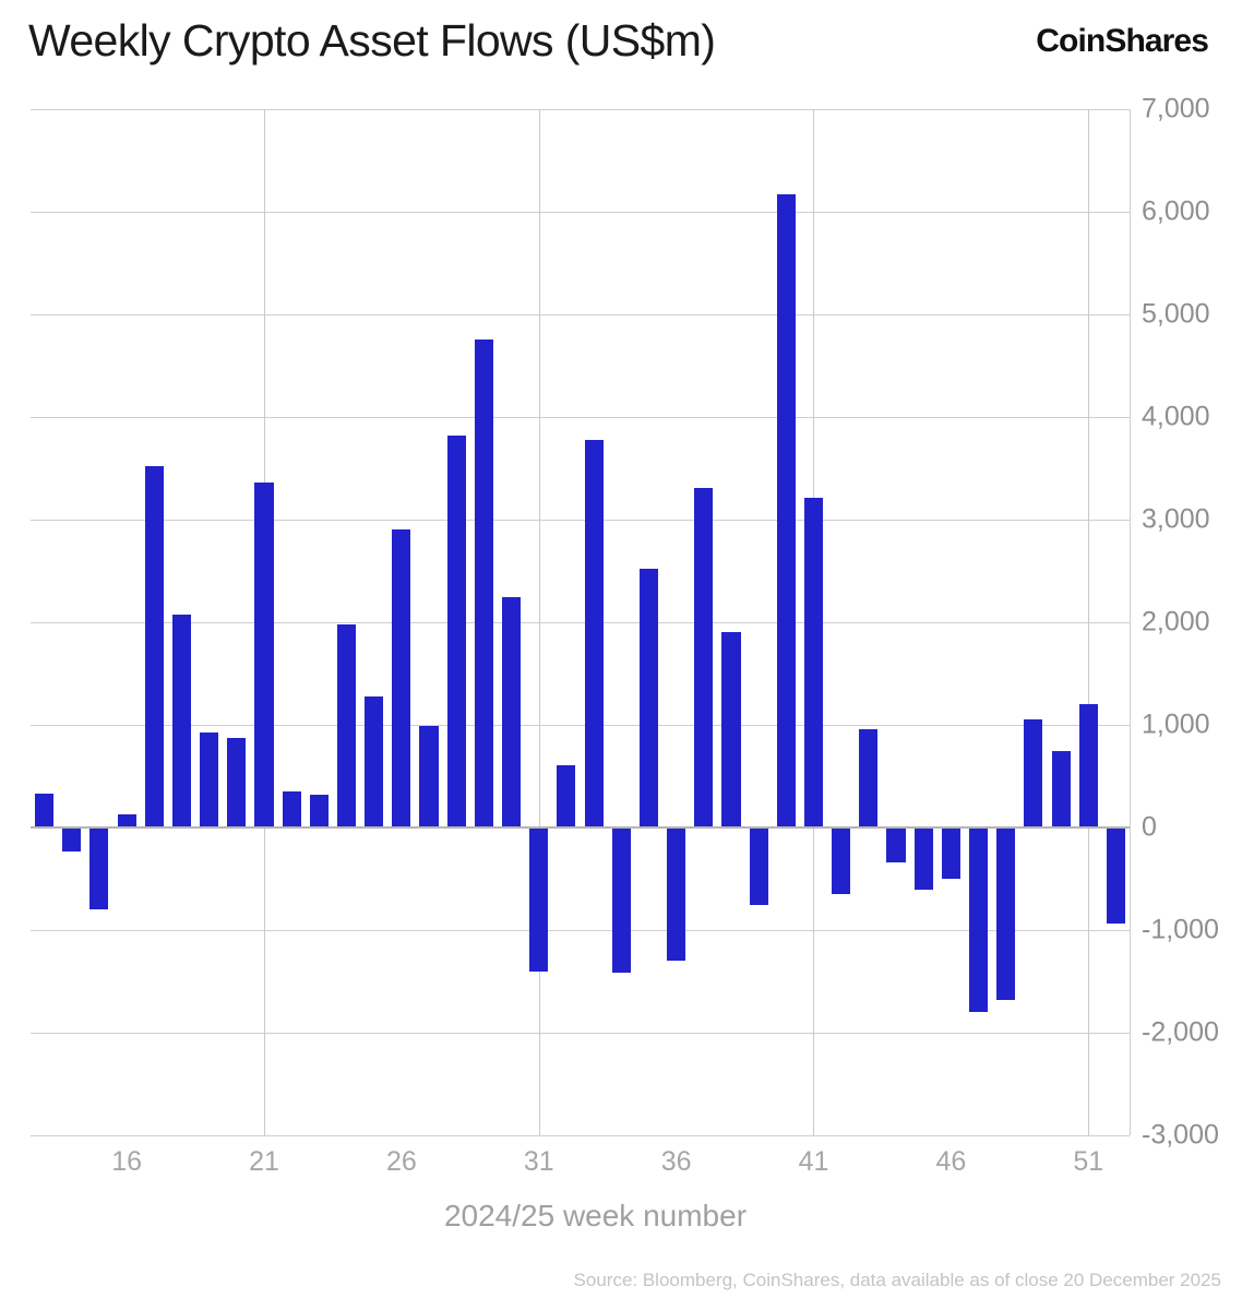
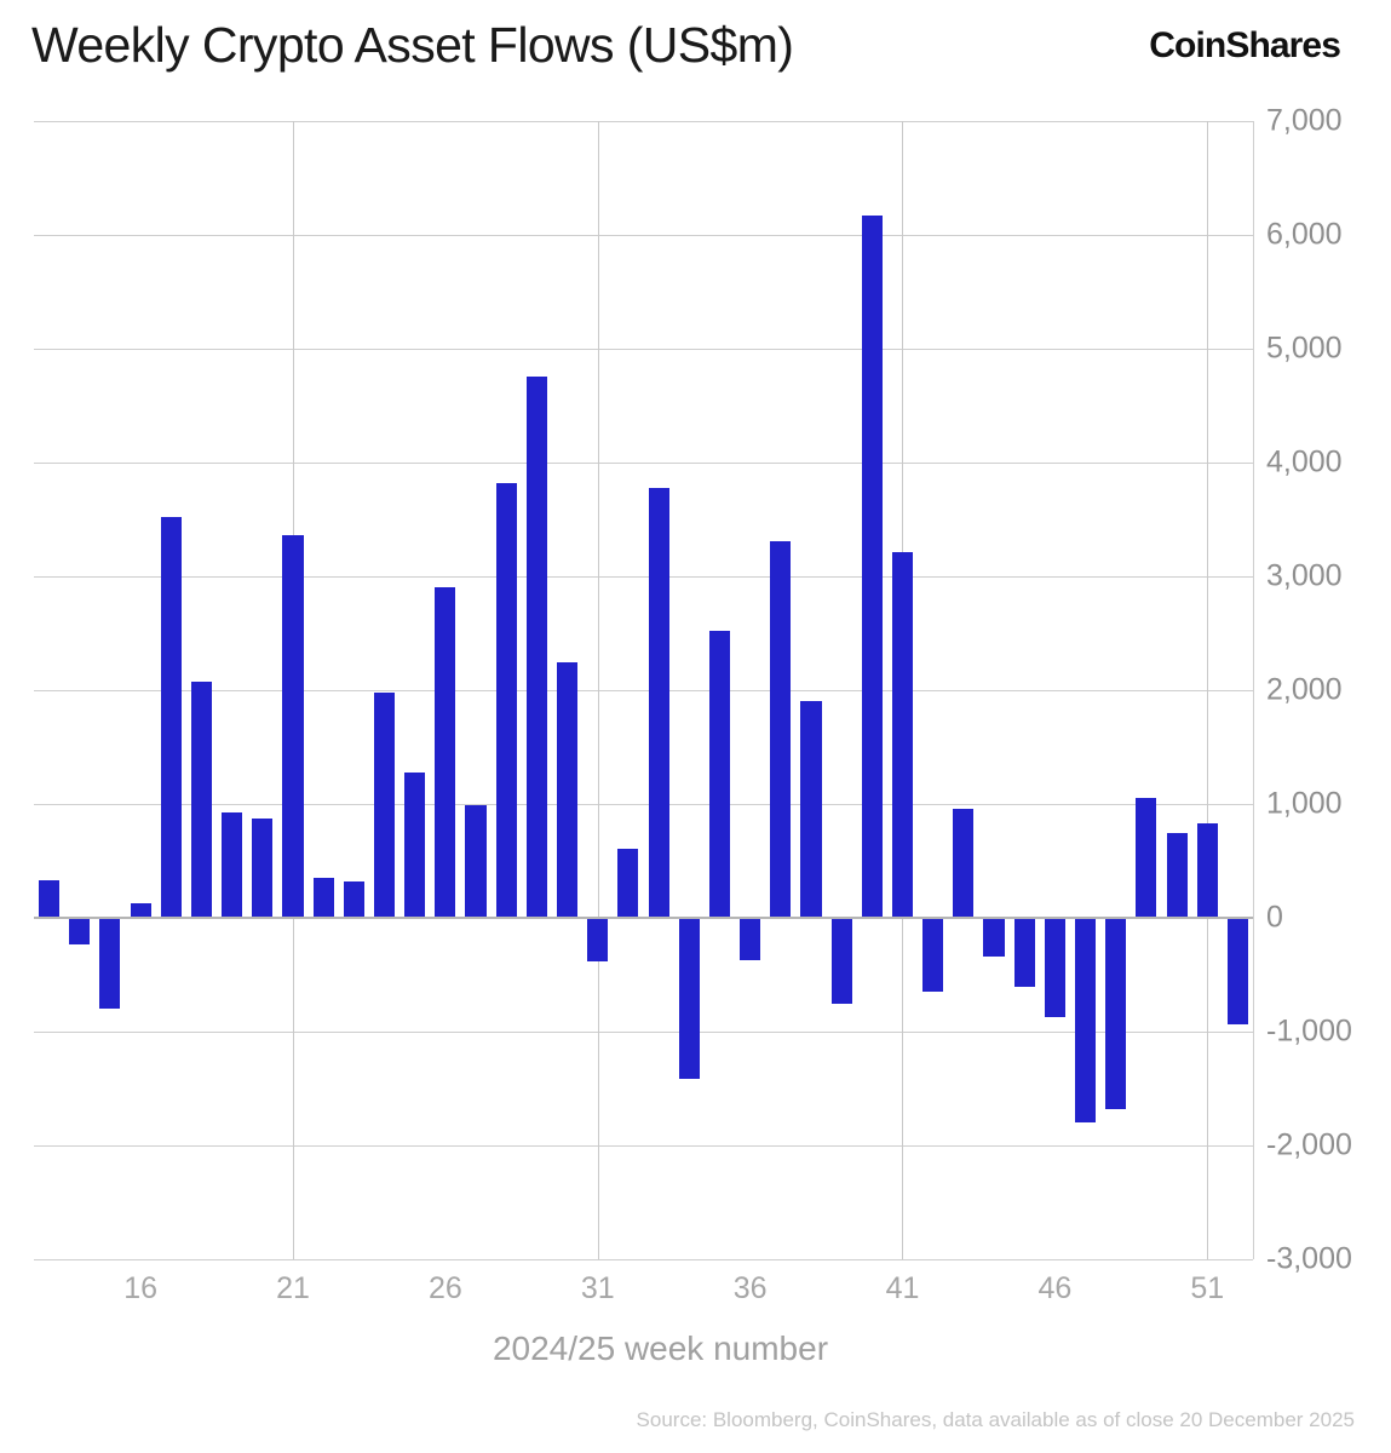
31: -1400 -> -400
36: -1300 -> -400
46: -500 -> -900
51: 1200 -> 800
